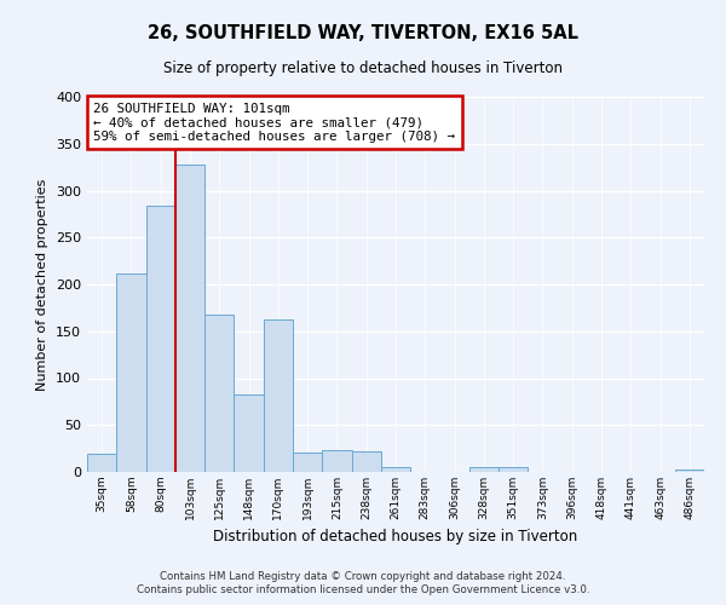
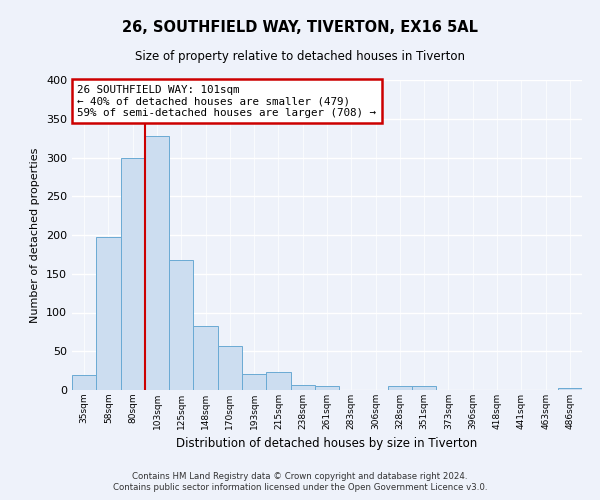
58sqm: 212 -> 197
80sqm: 284 -> 299
170sqm: 162 -> 57
238sqm: 22 -> 7
